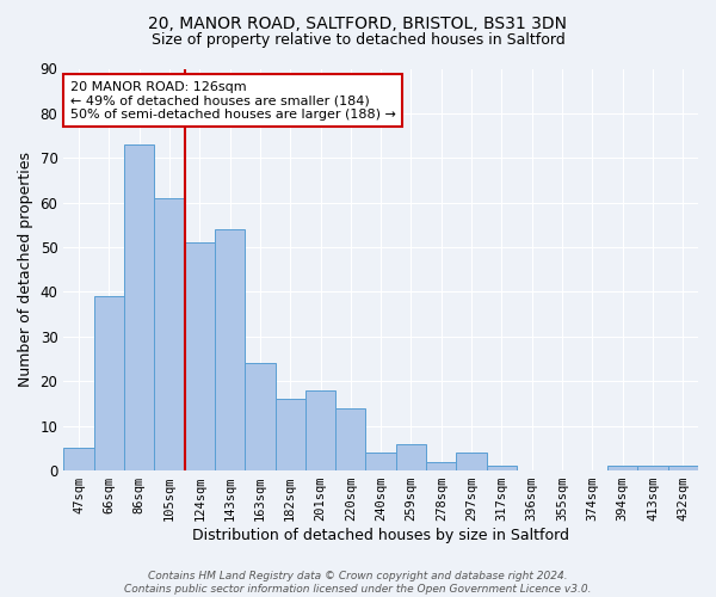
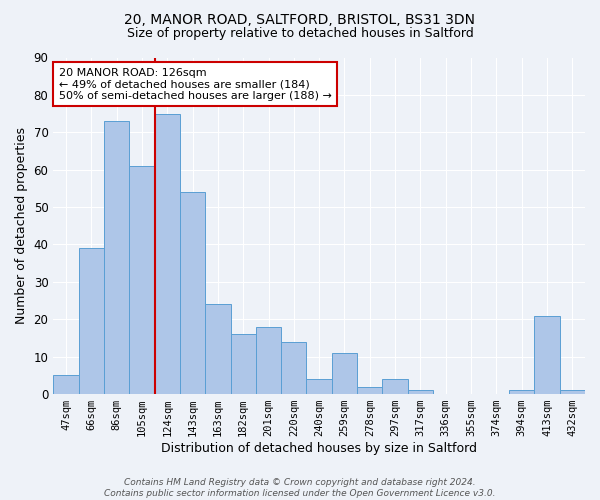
124sqm: 51 -> 75
259sqm: 6 -> 11
413sqm: 1 -> 21
